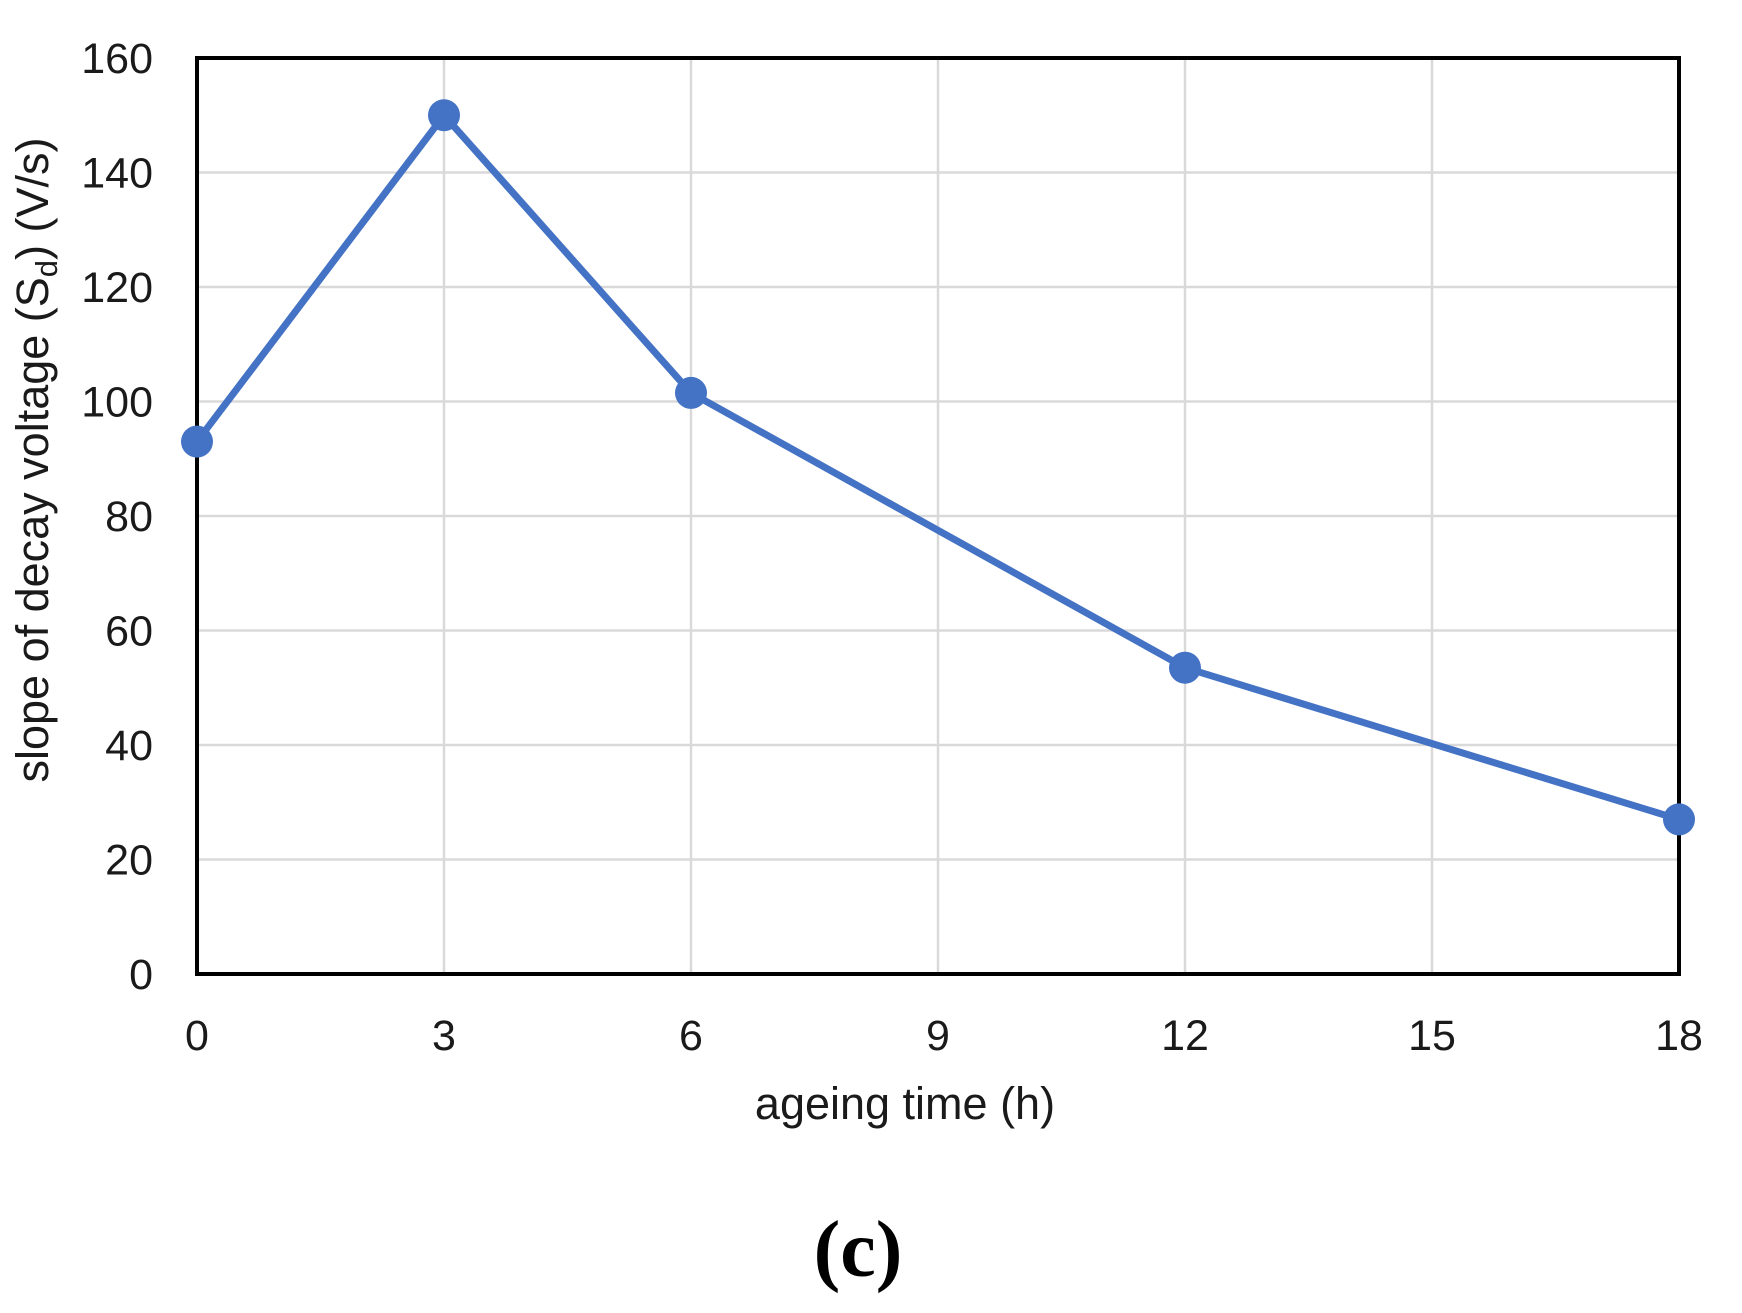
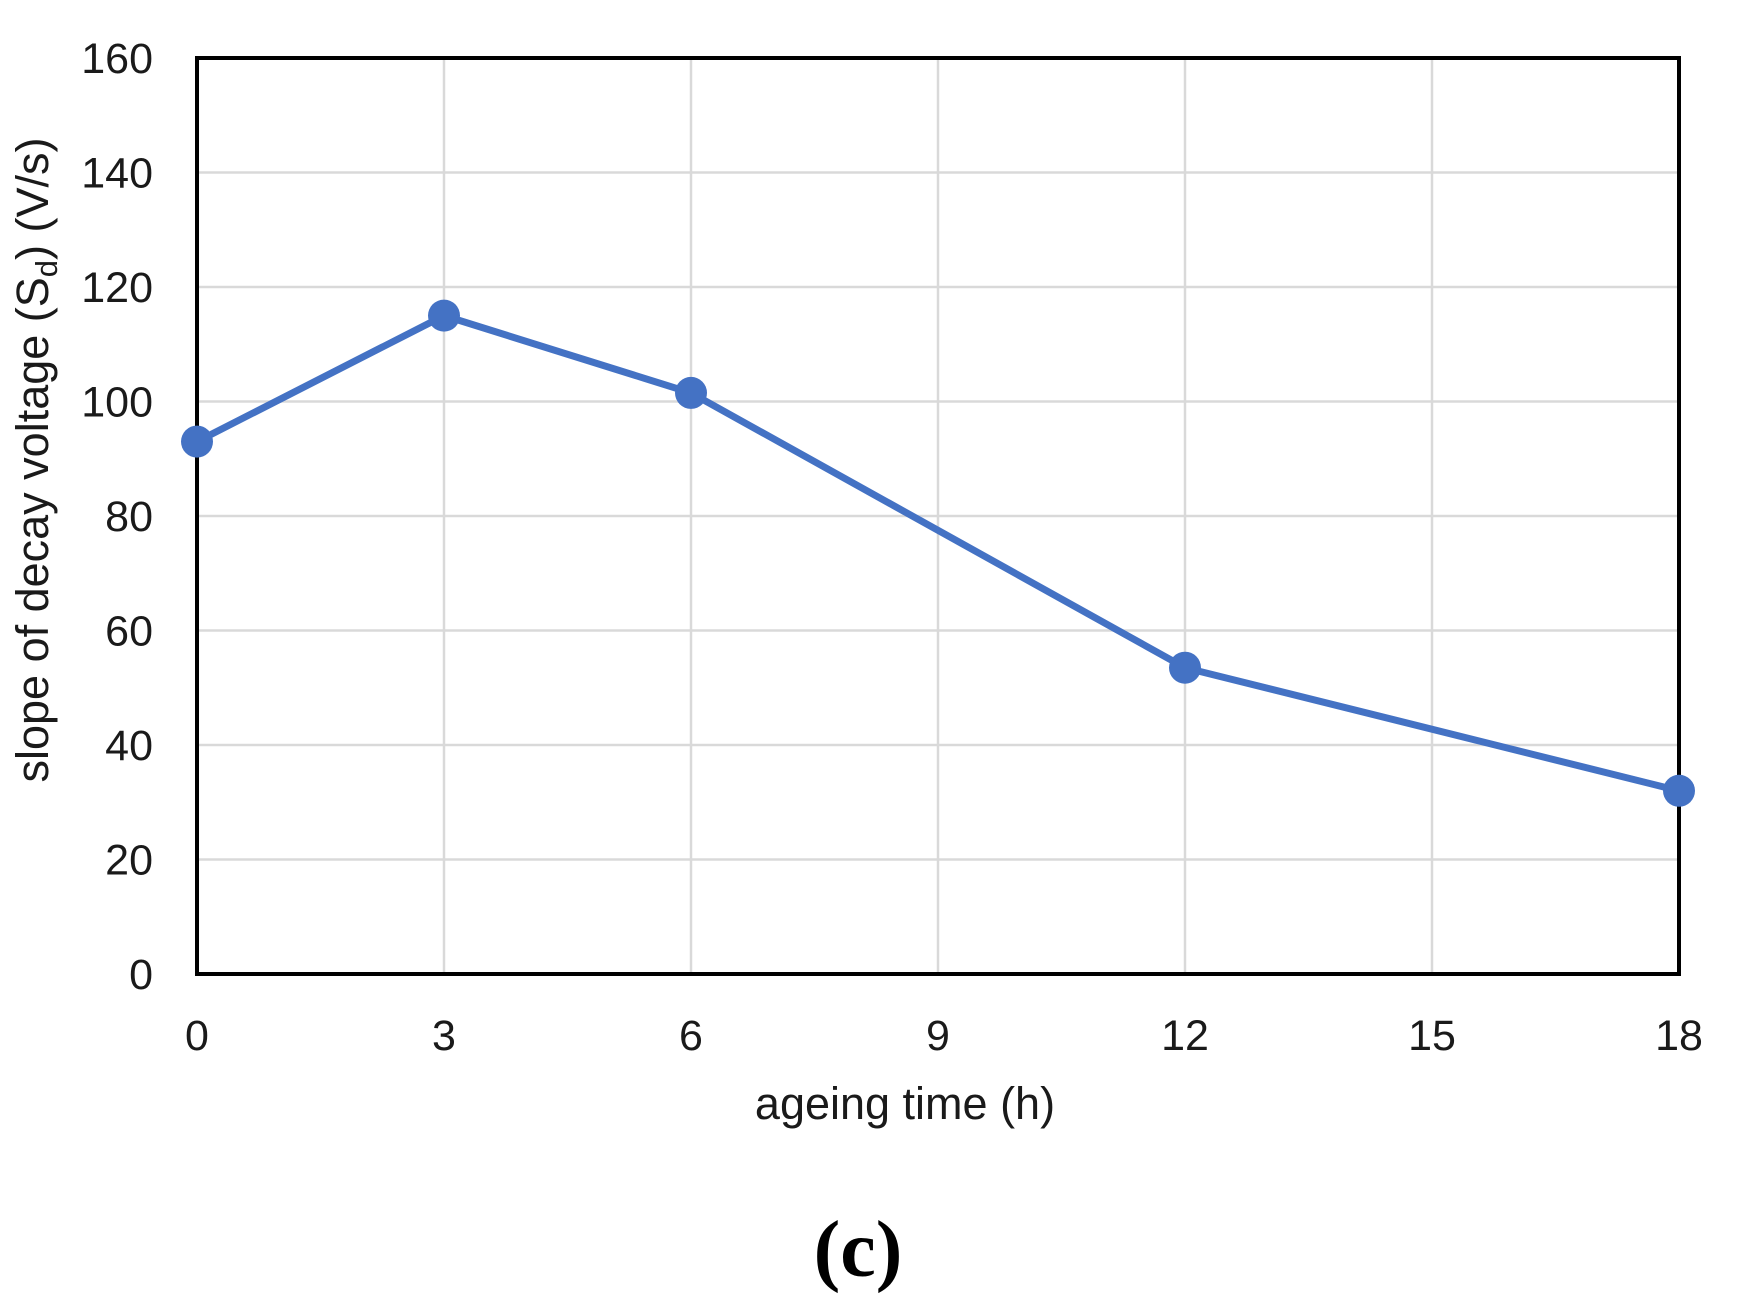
3: 150 -> 115
18: 27 -> 32
